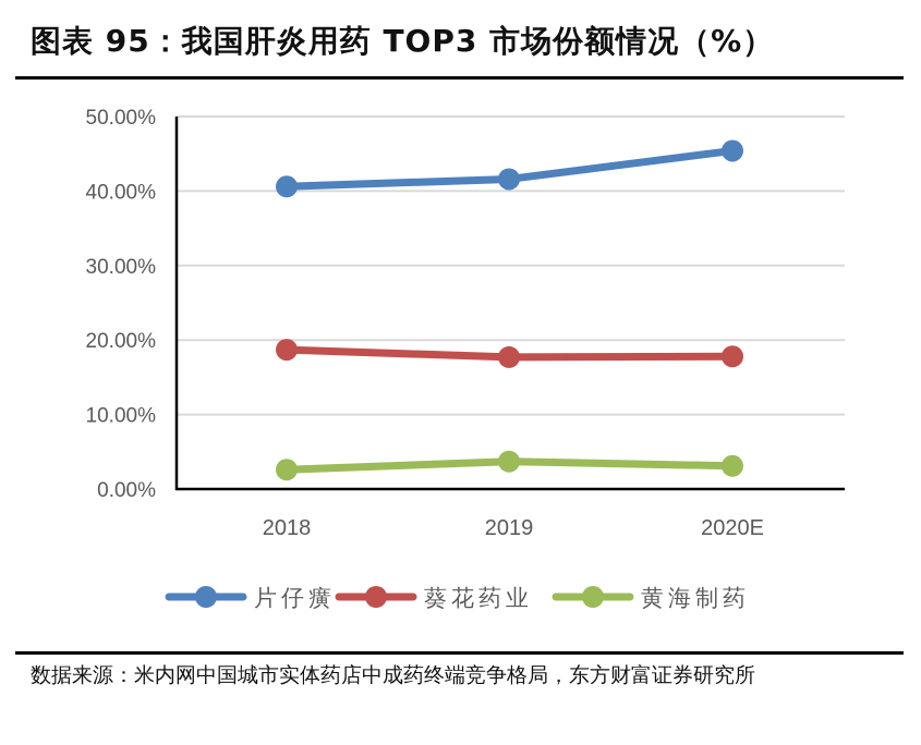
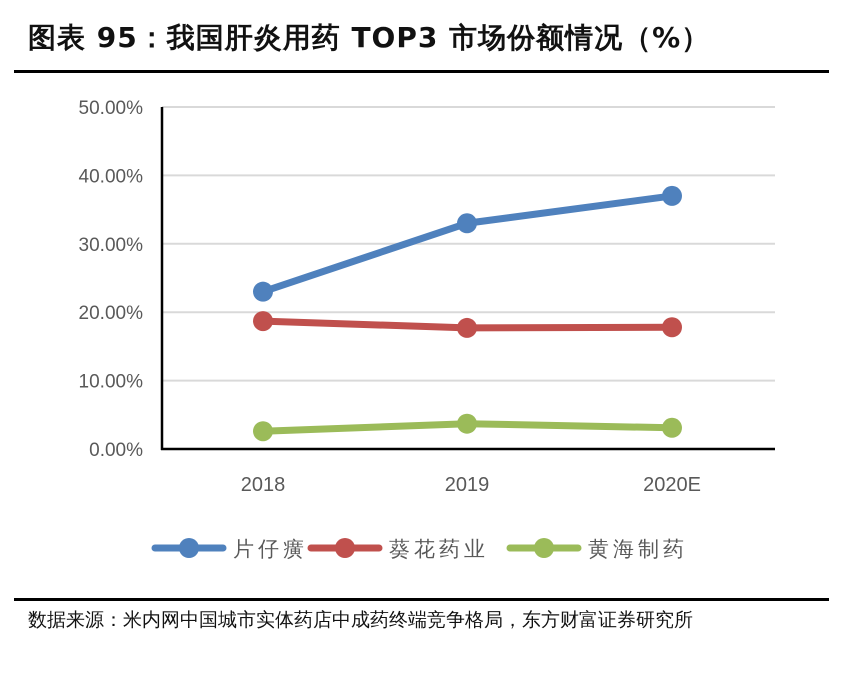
片仔癀/2018: 41% -> 23%
片仔癀/2019: 42% -> 33%
片仔癀/2020E: 45% -> 37%
